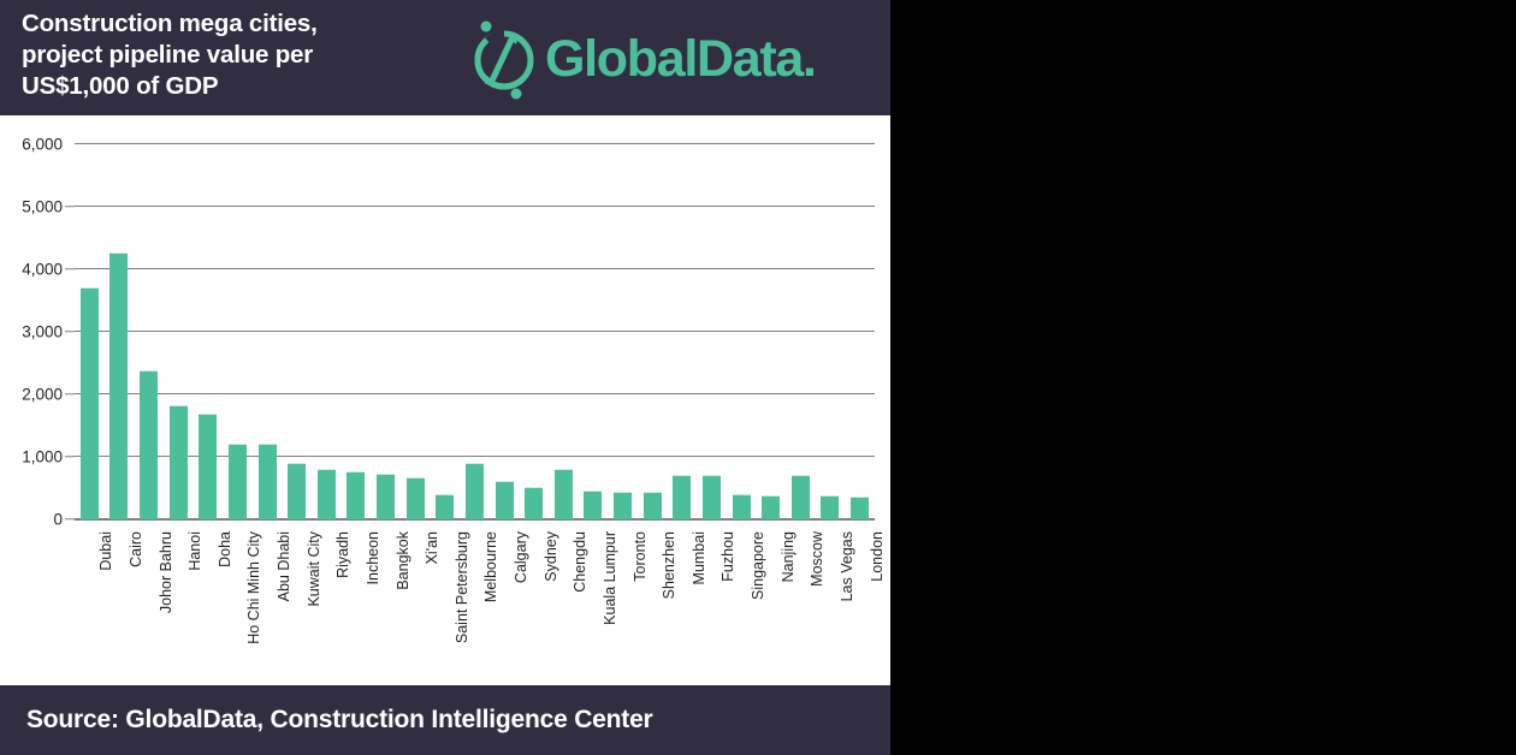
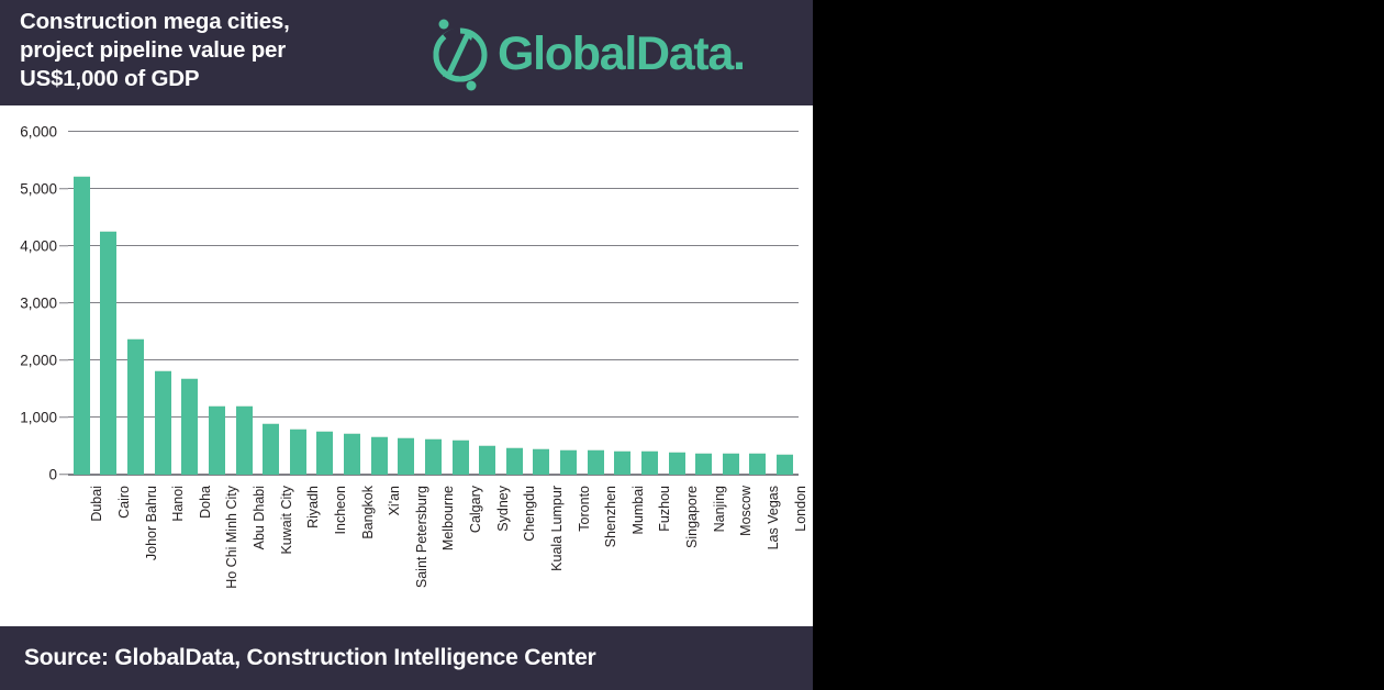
Dubai: 3700 -> 5200
Saint Petersburg: 400 -> 600
Melbourne: 900 -> 600
Chengdu: 800 -> 500
Mumbai: 700 -> 400
Fuzhou: 700 -> 400
Moscow: 700 -> 400
